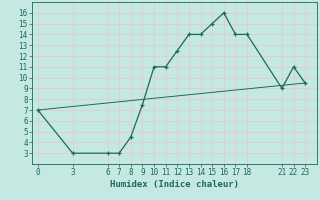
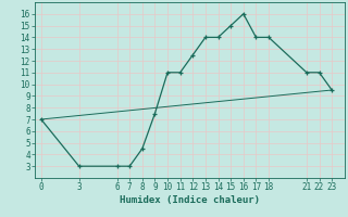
21: 9.0 -> 11.0
